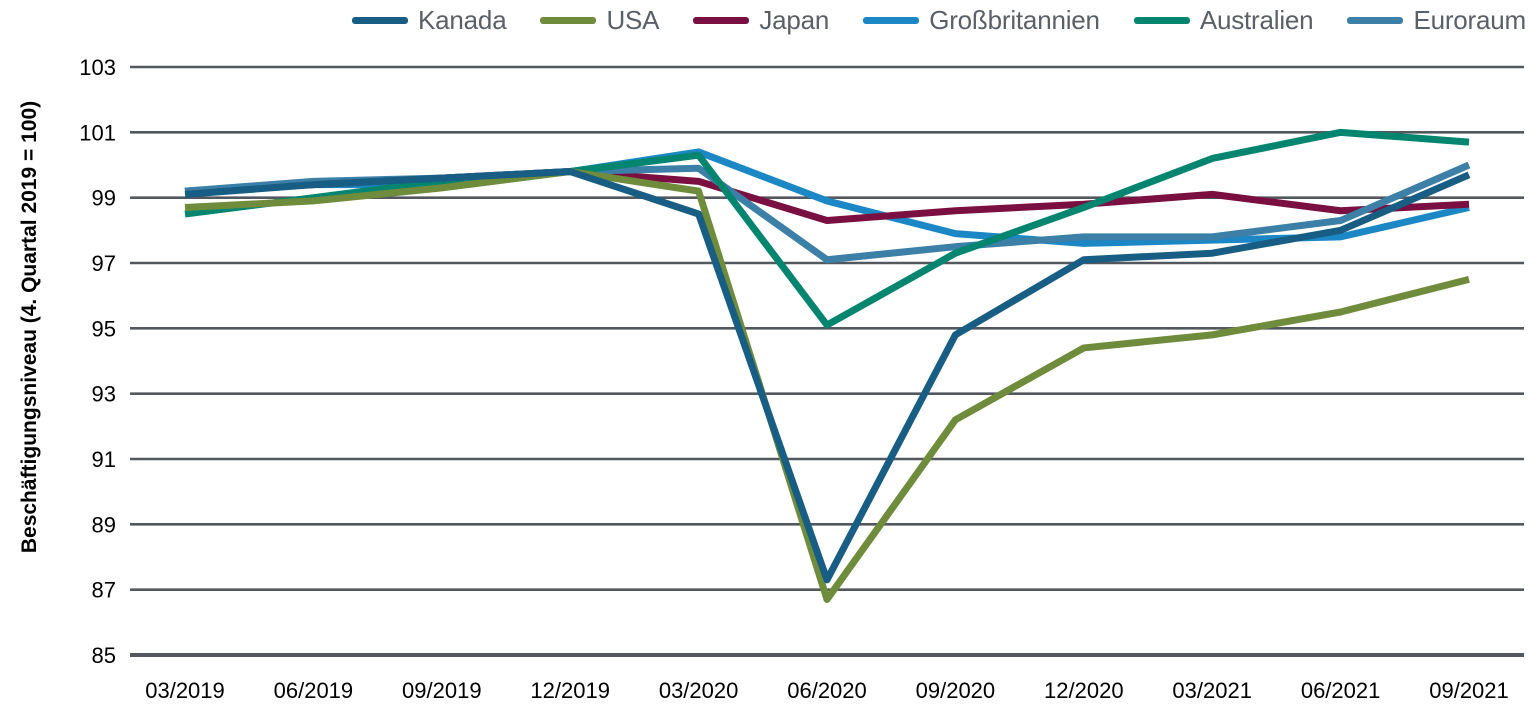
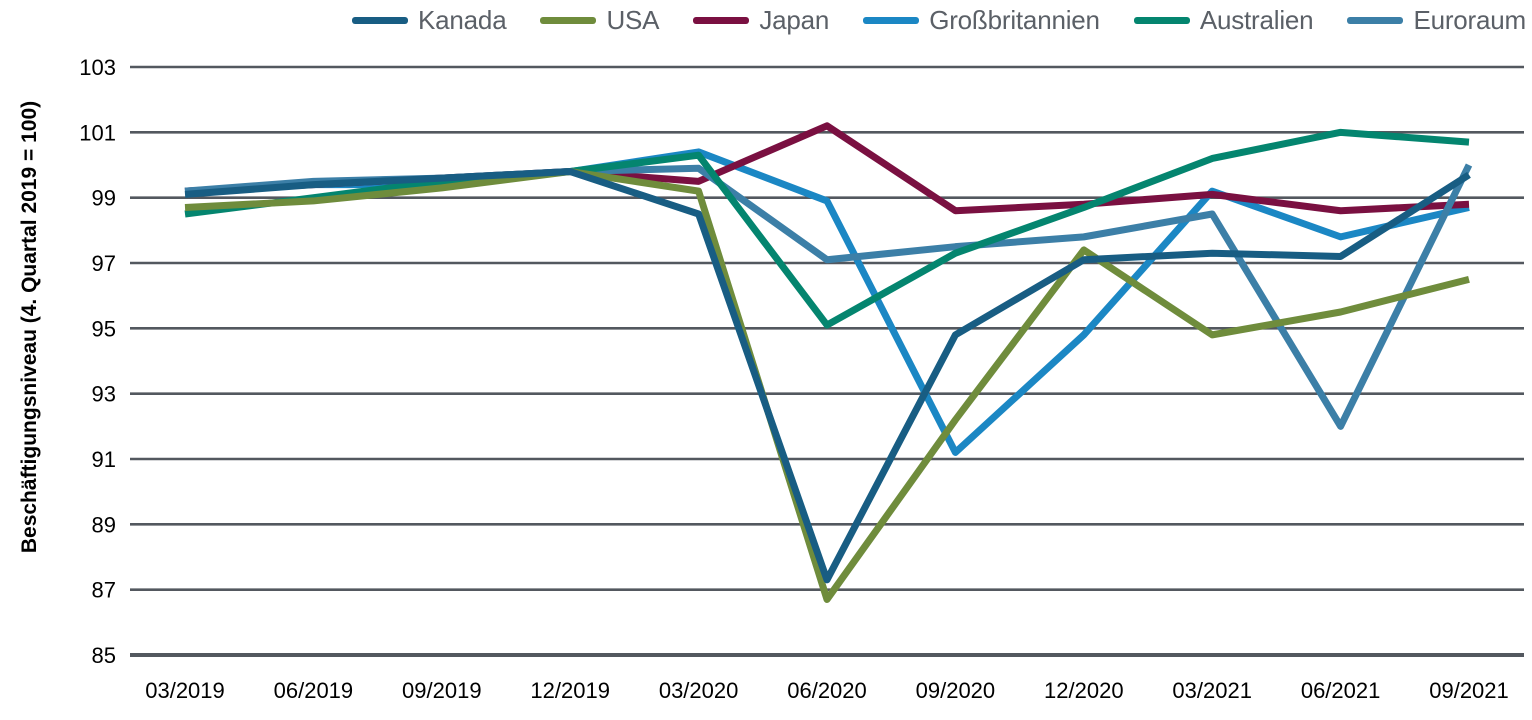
Japan/06/2020: 98.3 -> 101.2
Großbritannien/09/2020: 97.9 -> 91.2
USA/12/2020: 94.4 -> 97.4
Großbritannien/12/2020: 97.6 -> 94.8
Großbritannien/03/2021: 97.7 -> 99.2
Euroraum/03/2021: 97.8 -> 98.5
Kanada/06/2021: 98.0 -> 97.2
Euroraum/06/2021: 98.3 -> 92.0
